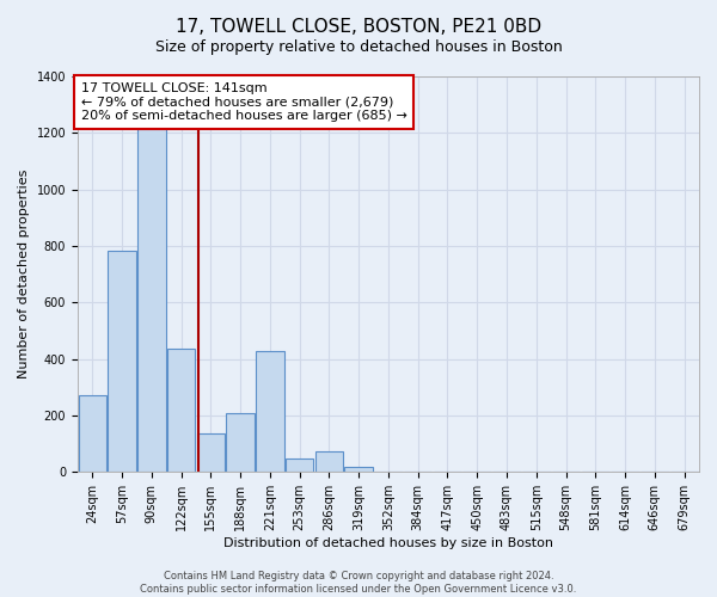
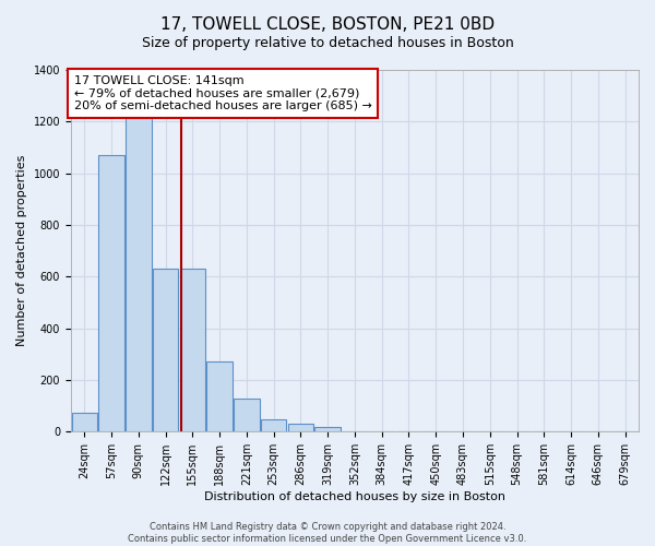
24sqm: 270 -> 75
57sqm: 785 -> 1070
122sqm: 435 -> 630
155sqm: 135 -> 630
188sqm: 210 -> 270
221sqm: 430 -> 130
286sqm: 75 -> 30
